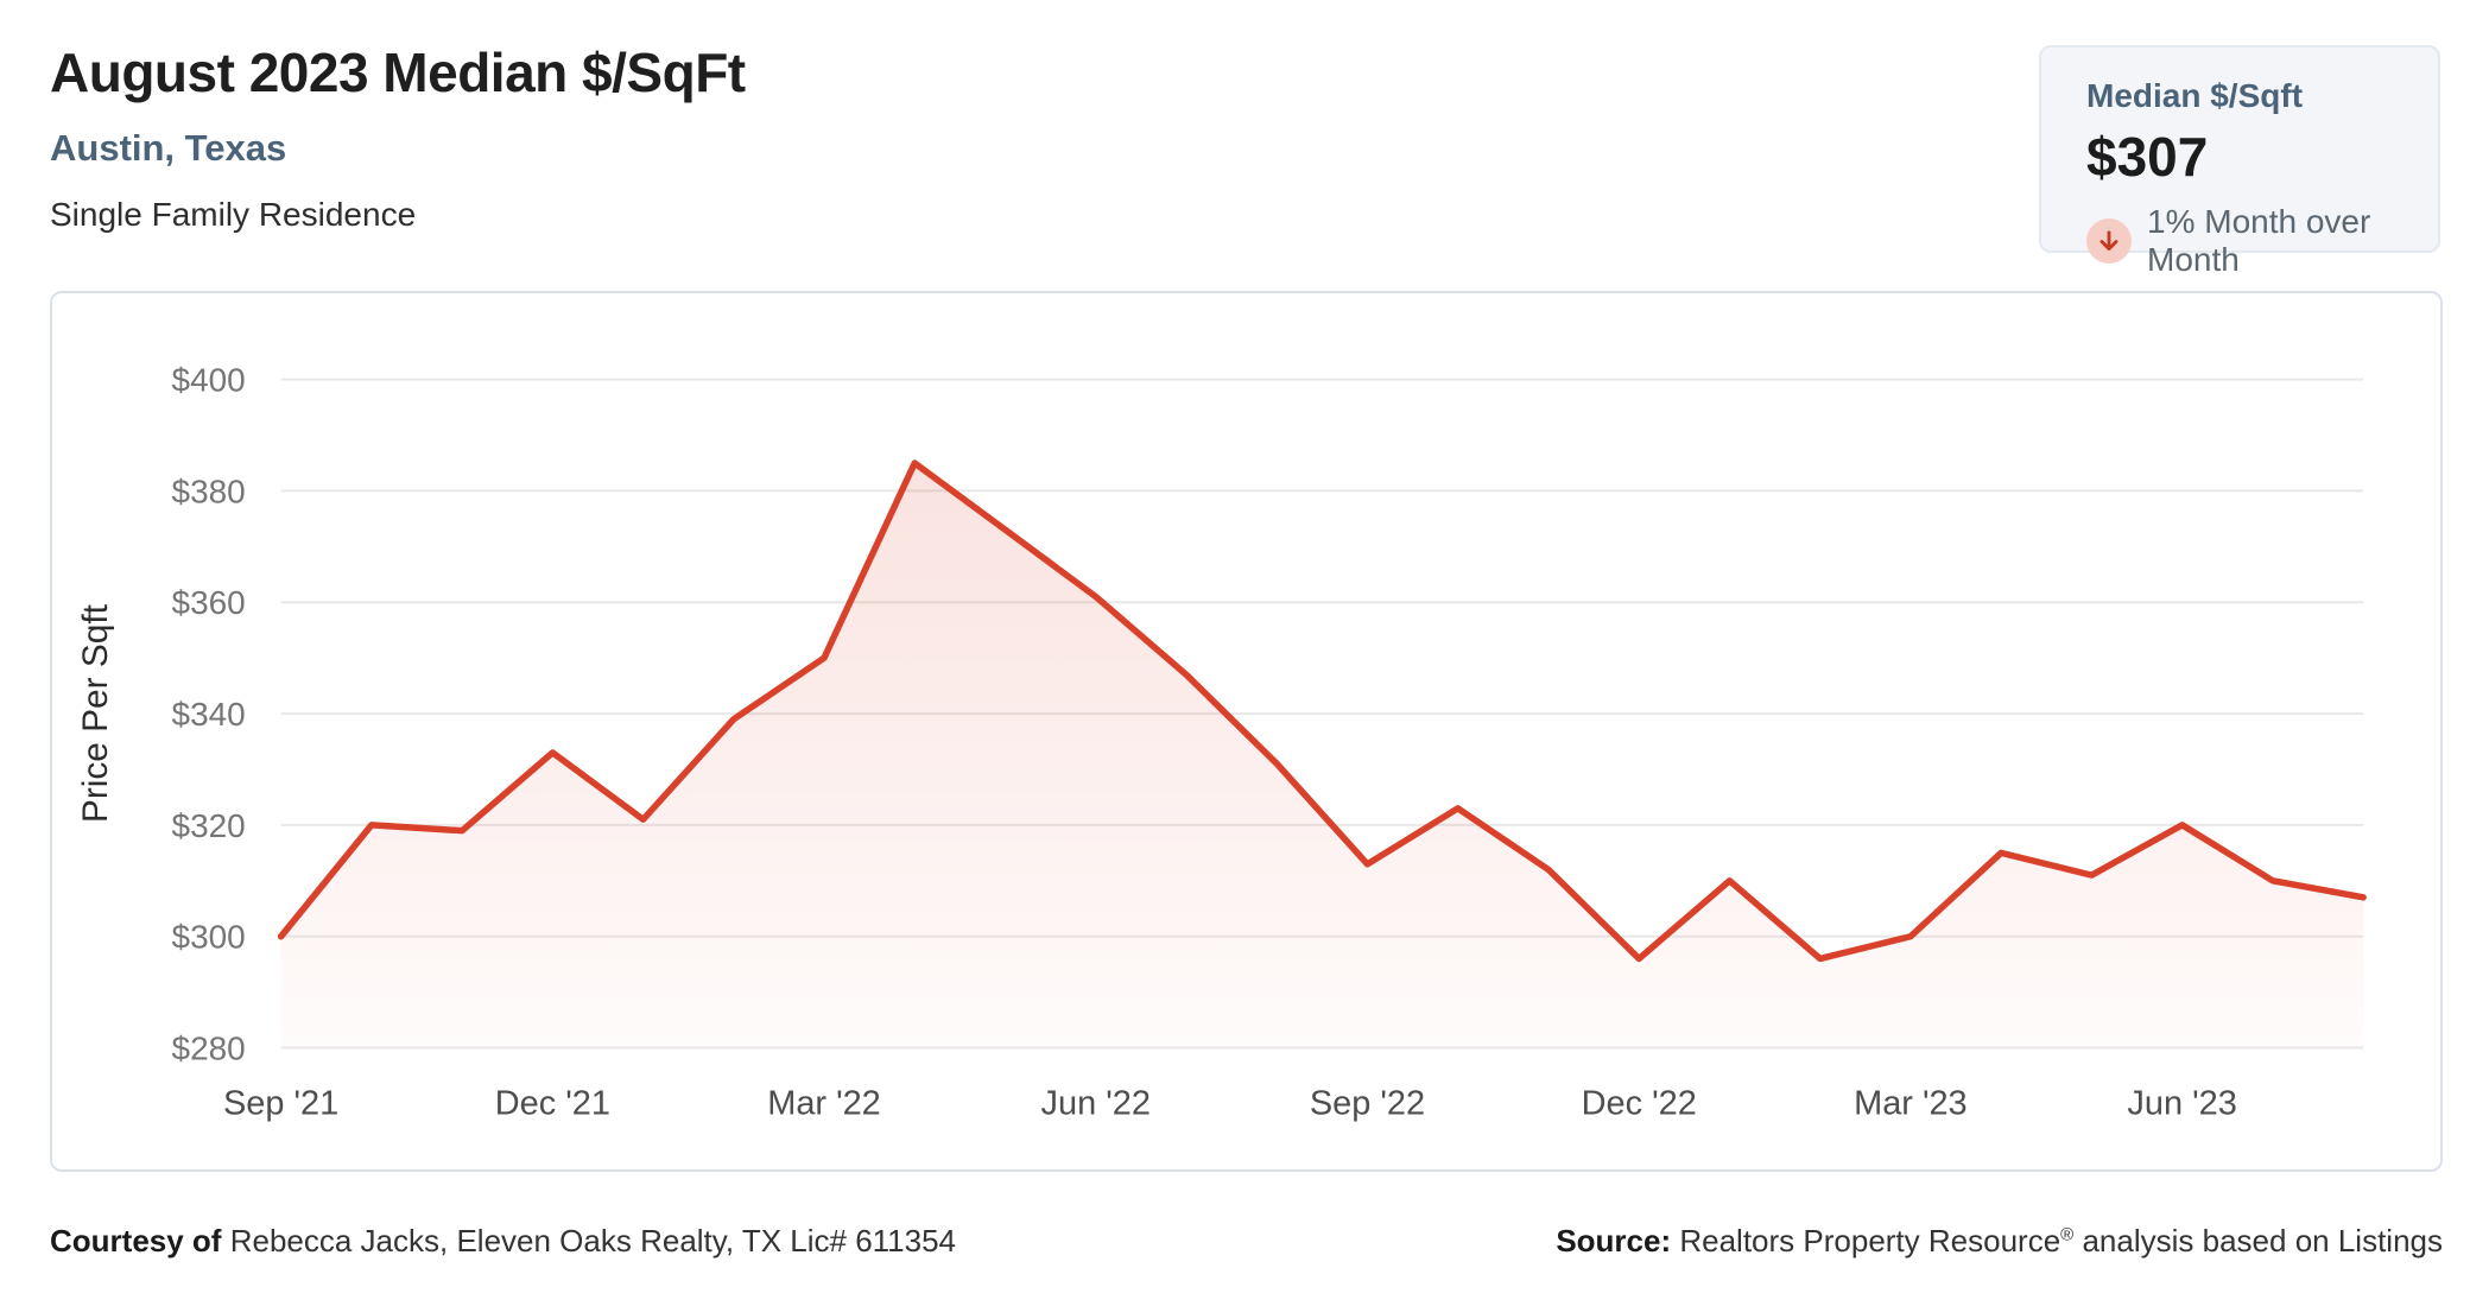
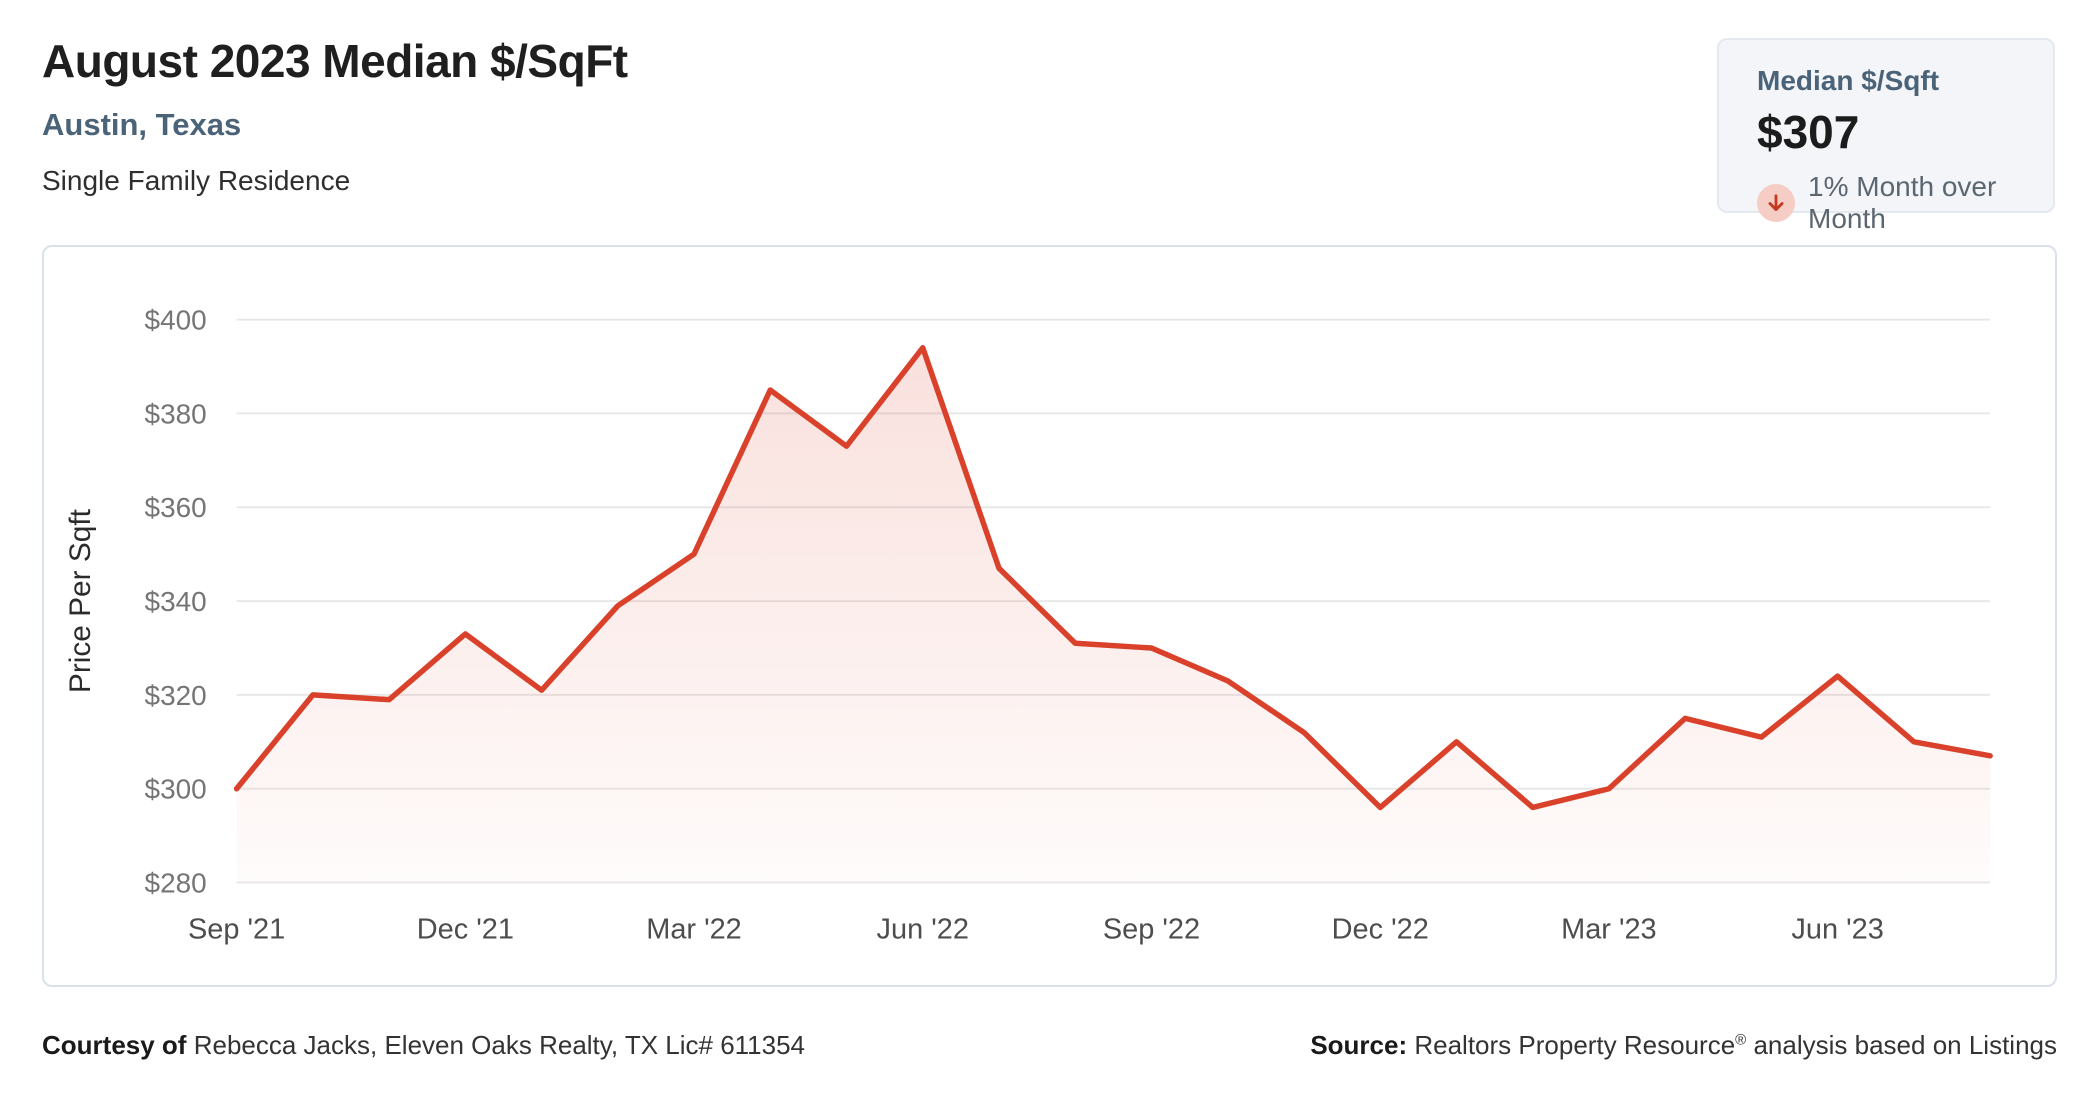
Jun '22: $361 -> $394
Sep '22: $313 -> $330
Jun '23: $320 -> $324
